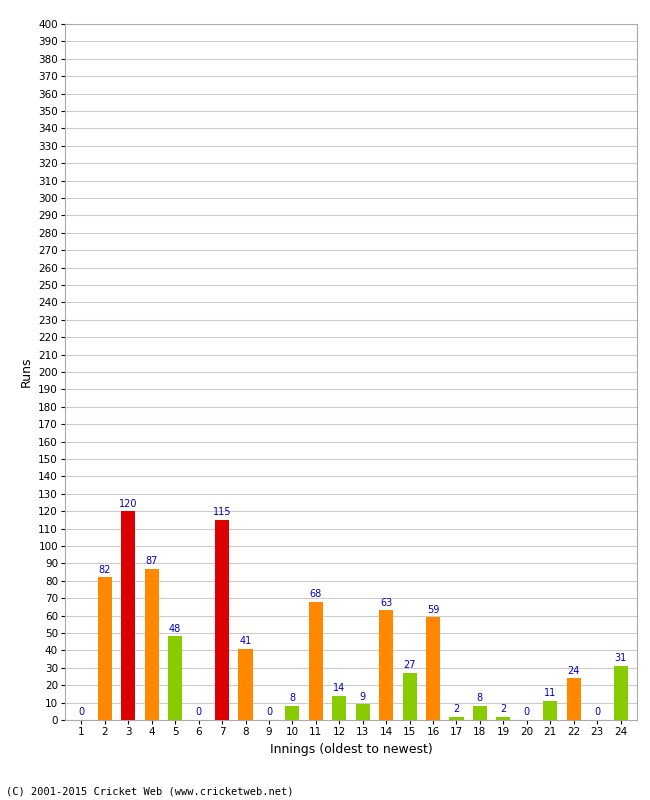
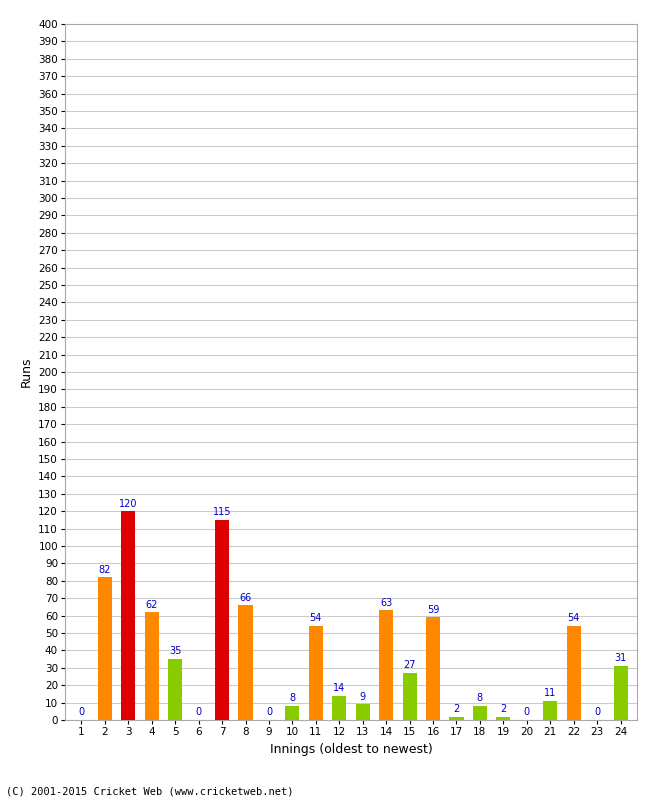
4: 87 -> 62
5: 48 -> 35
8: 41 -> 66
11: 68 -> 54
22: 24 -> 54
